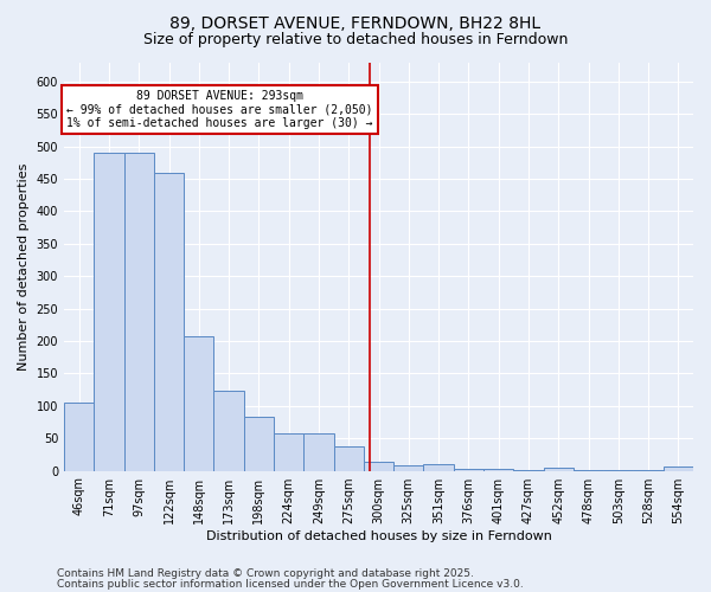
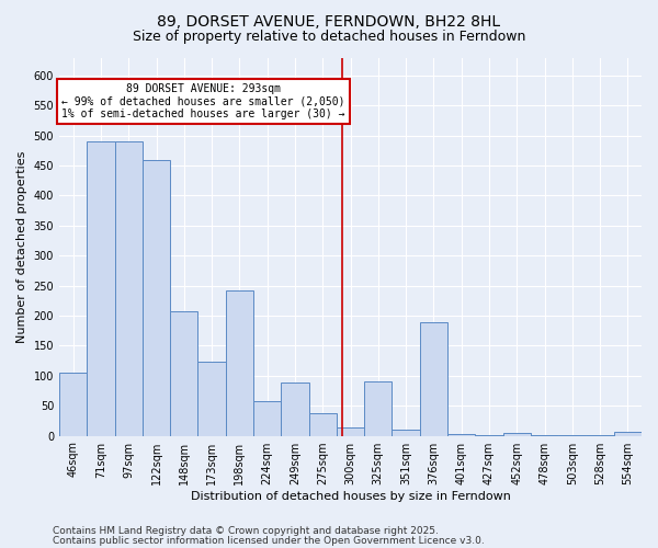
198sqm: 83 -> 242
249sqm: 58 -> 88
325sqm: 8 -> 90
376sqm: 3 -> 190
